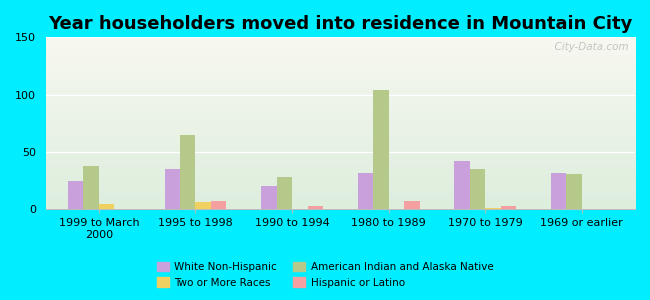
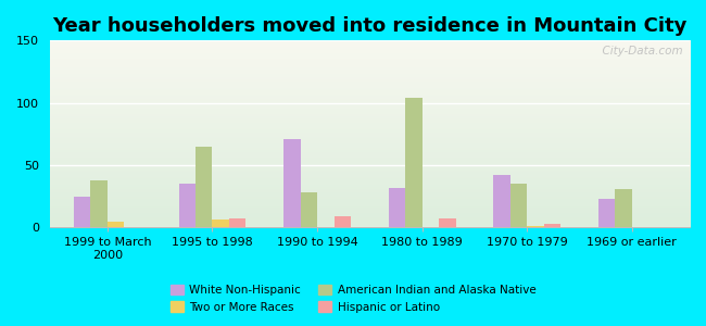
White Non-Hispanic/1990 to 1994: 20 -> 71
Hispanic or Latino/1990 to 1994: 3 -> 9
White Non-Hispanic/1969 or earlier: 32 -> 23
